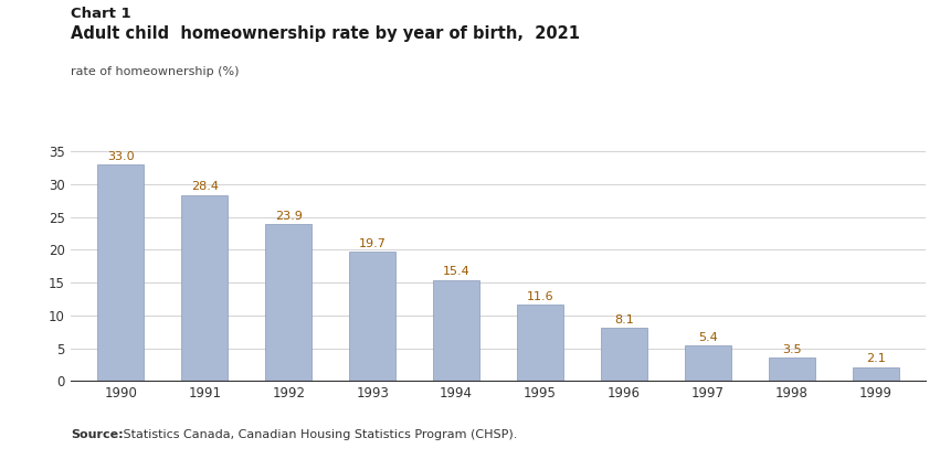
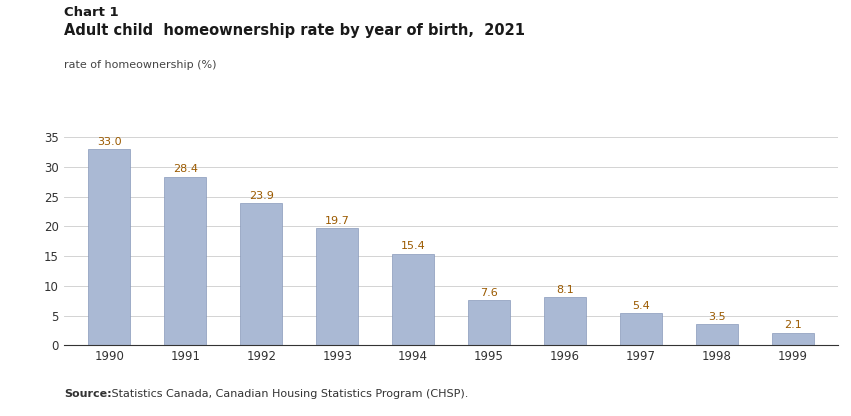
1995: 11.6 -> 7.6
